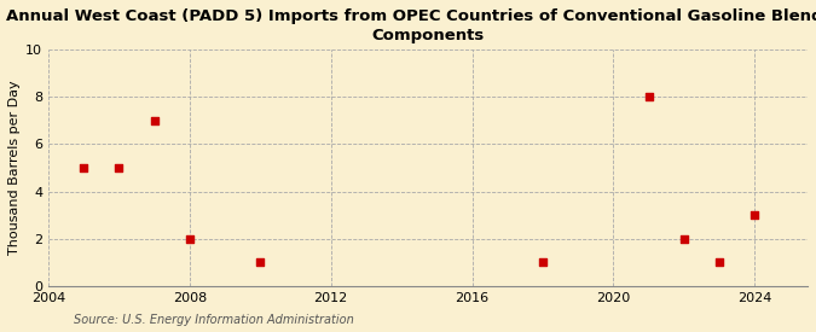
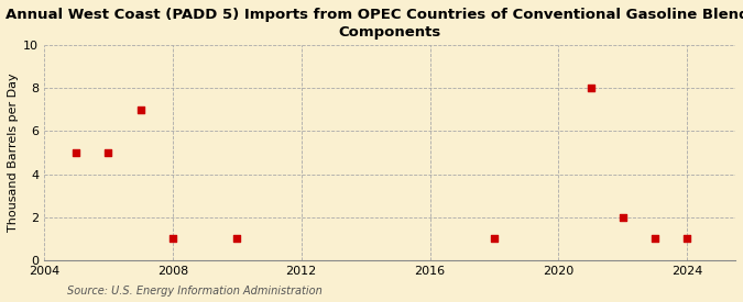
2008: 2 -> 1
2024: 3 -> 1
